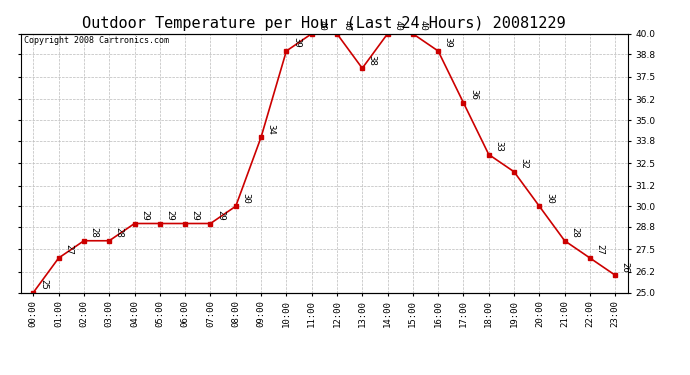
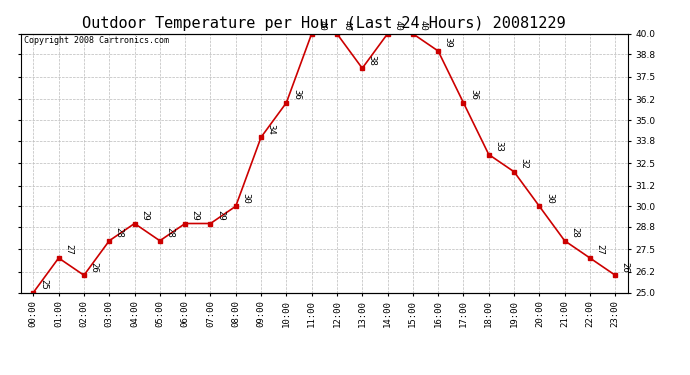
02:00: 28 -> 26
05:00: 29 -> 28
10:00: 39 -> 36
